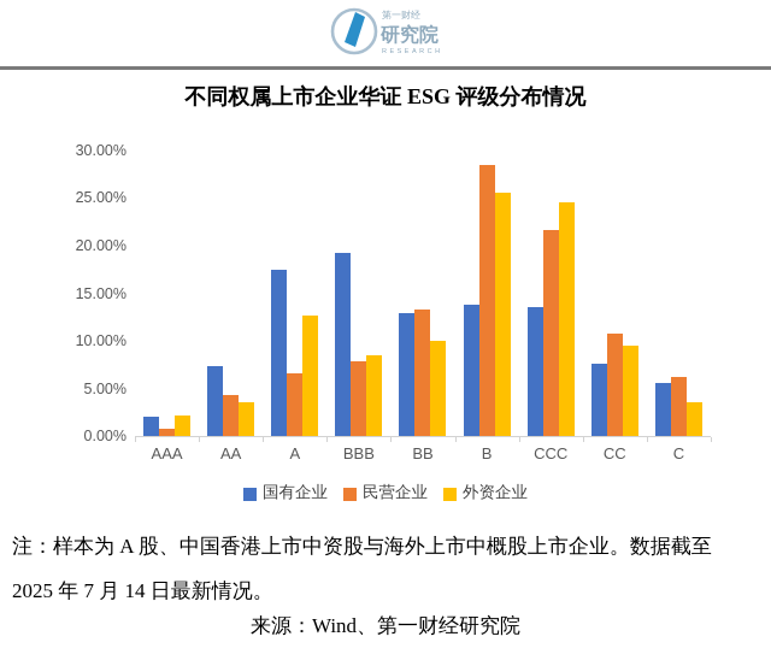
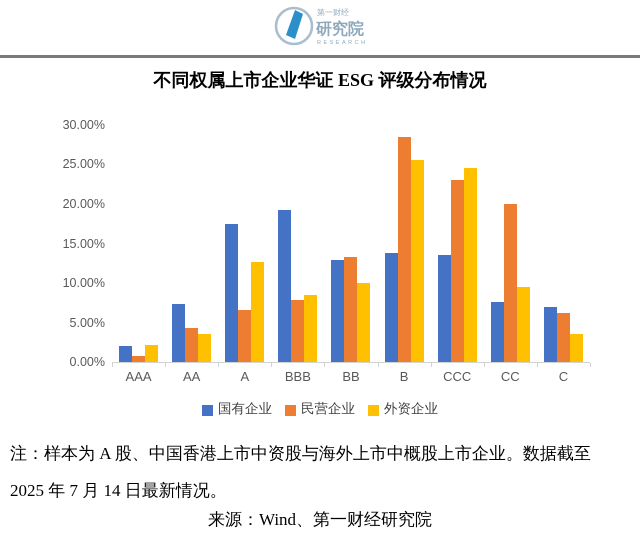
民营企业/CCC: 22% -> 23%
民营企业/CC: 11% -> 20%
国有企业/C: 6% -> 7%
